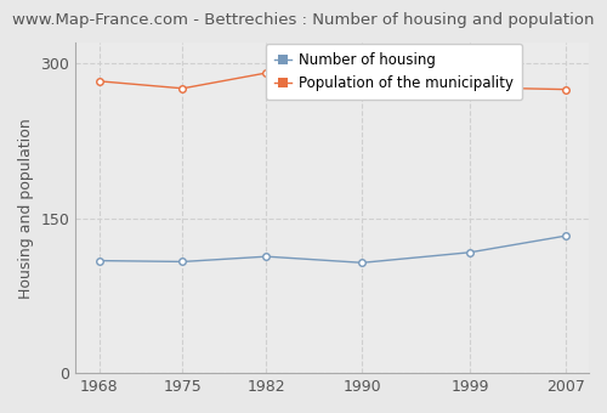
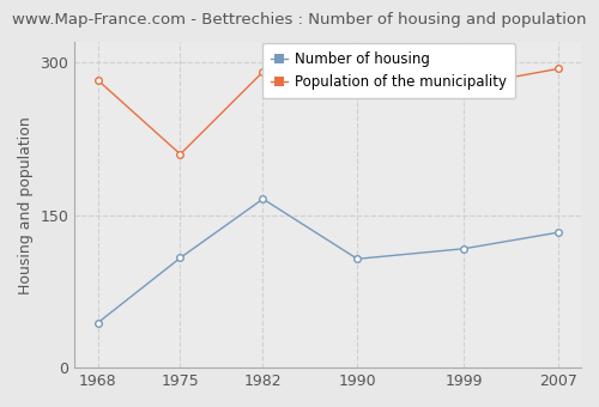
Number of housing/1968: 109 -> 44
Population of the municipality/1975: 276 -> 210
Number of housing/1982: 113 -> 166
Population of the municipality/2007: 275 -> 294
